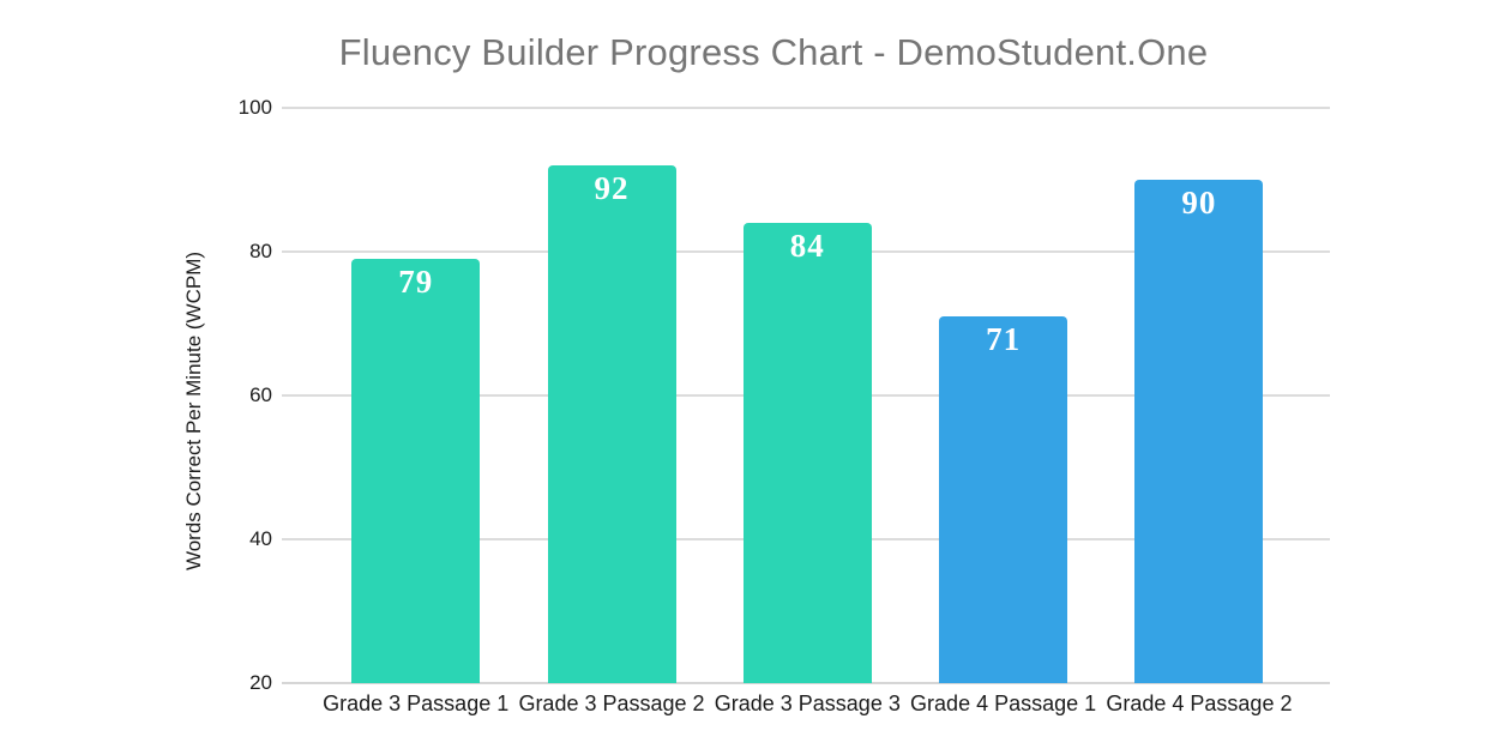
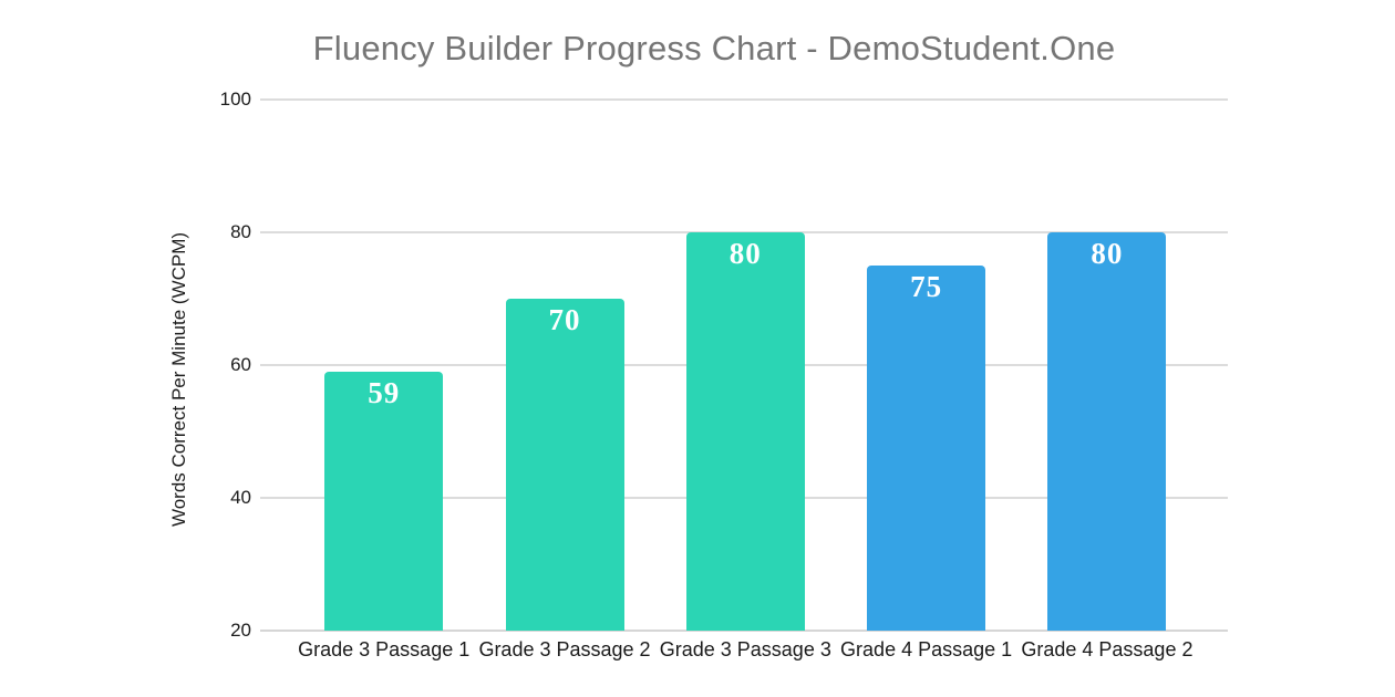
Grade 3 Passage 1: 79 -> 59
Grade 3 Passage 2: 92 -> 70
Grade 3 Passage 3: 84 -> 80
Grade 4 Passage 1: 71 -> 75
Grade 4 Passage 2: 90 -> 80
